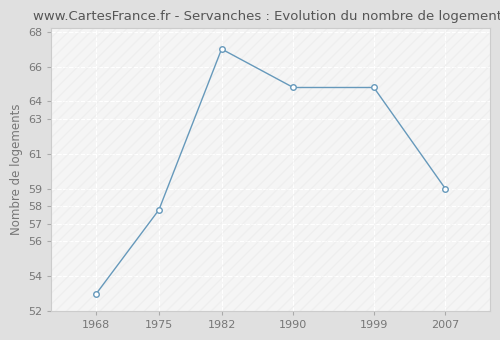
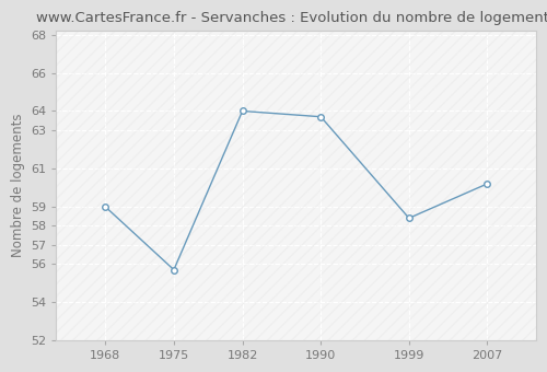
1968: 53.0 -> 59.0
1975: 57.8 -> 55.7
1982: 67.0 -> 64.0
1990: 64.8 -> 63.7
1999: 64.8 -> 58.4
2007: 59.0 -> 60.2
